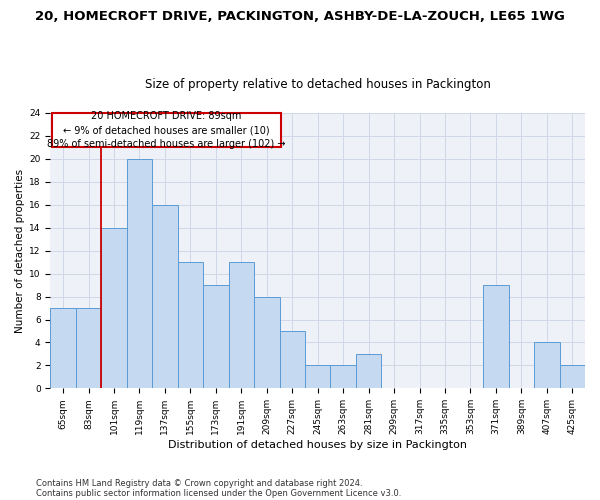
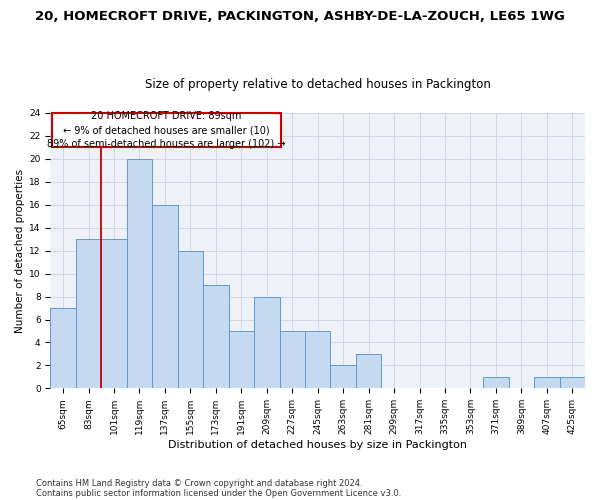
83sqm: 7 -> 13
101sqm: 14 -> 13
155sqm: 11 -> 12
191sqm: 11 -> 5
245sqm: 2 -> 5
371sqm: 9 -> 1
407sqm: 4 -> 1
425sqm: 2 -> 1
